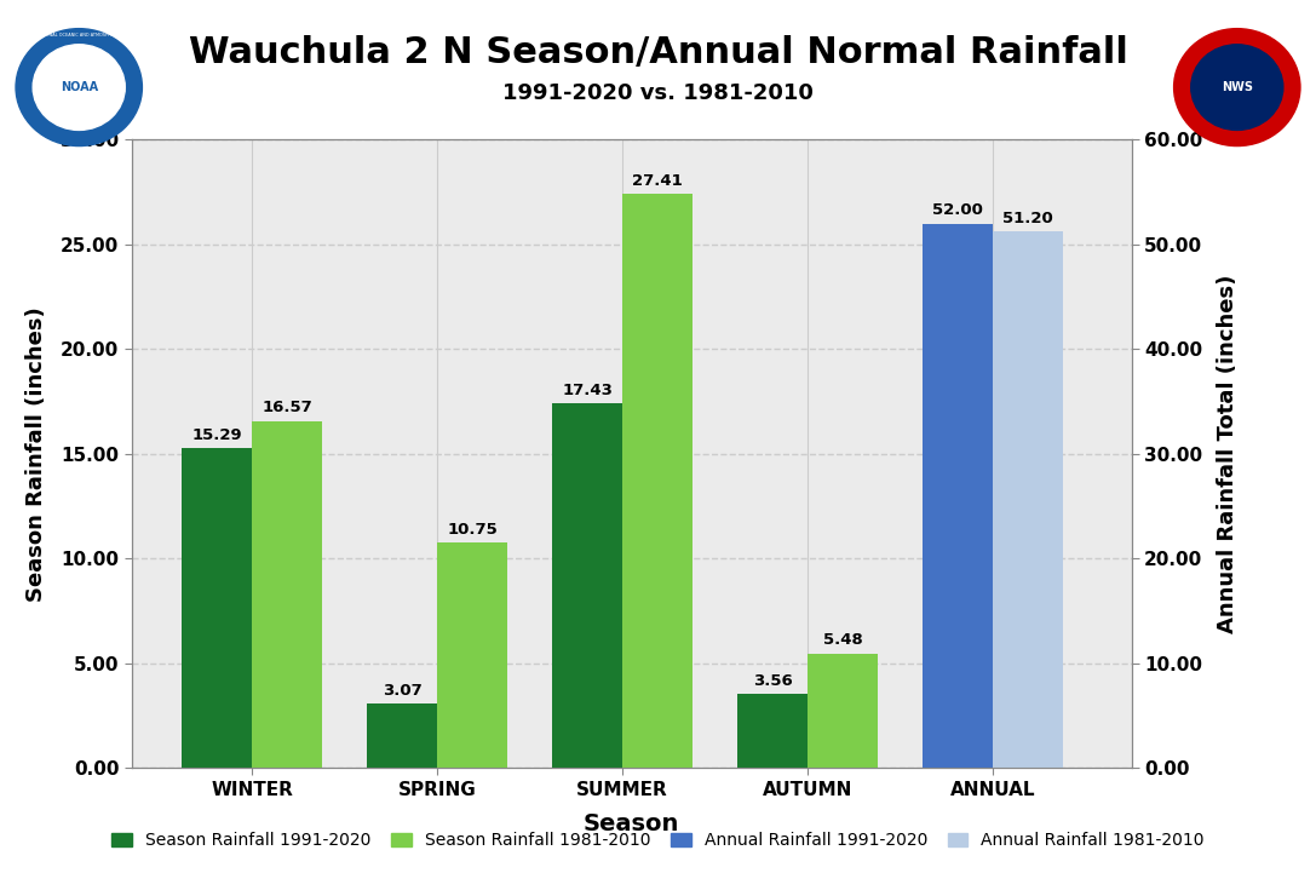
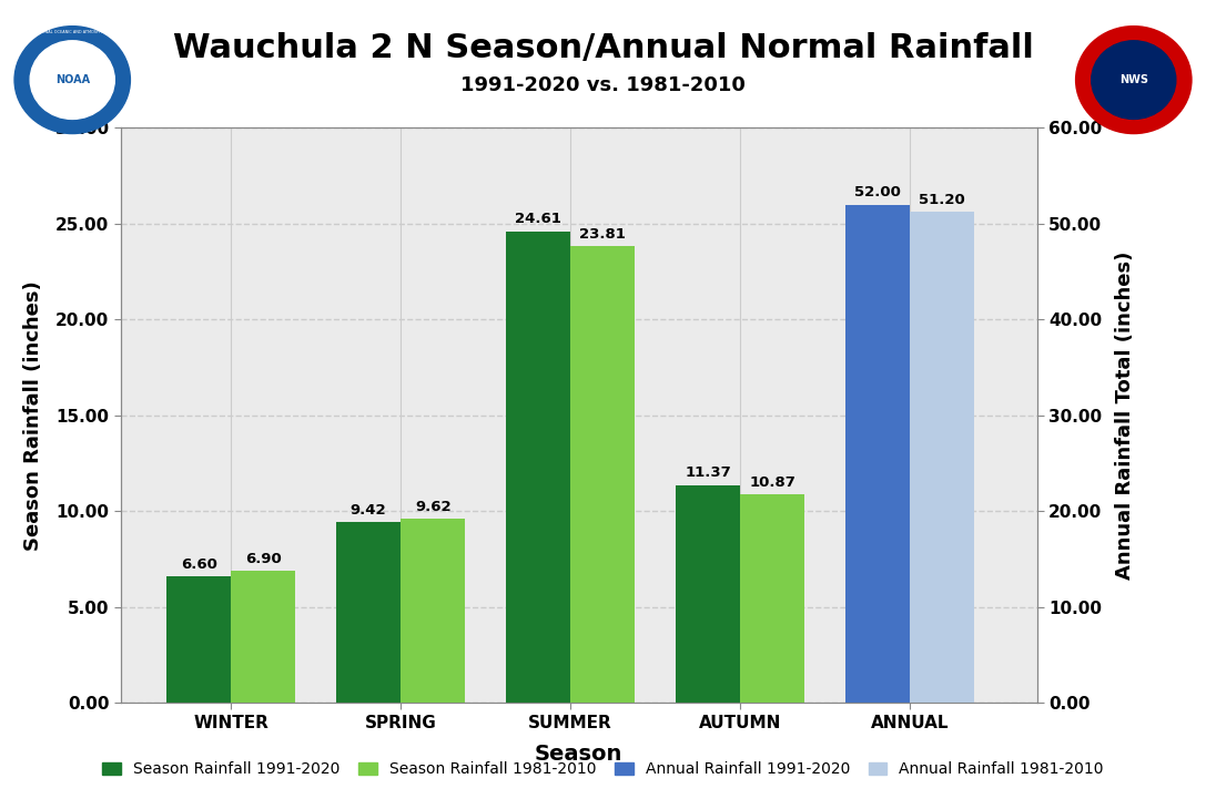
Season Rainfall 1991-2020/WINTER: 15.29 -> 6.60
Season Rainfall 1981-2010/WINTER: 16.57 -> 6.90
Season Rainfall 1991-2020/SPRING: 3.07 -> 9.42
Season Rainfall 1981-2010/SPRING: 10.75 -> 9.62
Season Rainfall 1991-2020/SUMMER: 17.43 -> 24.61
Season Rainfall 1981-2010/SUMMER: 27.41 -> 23.81
Season Rainfall 1991-2020/AUTUMN: 3.56 -> 11.37
Season Rainfall 1981-2010/AUTUMN: 5.48 -> 10.87
